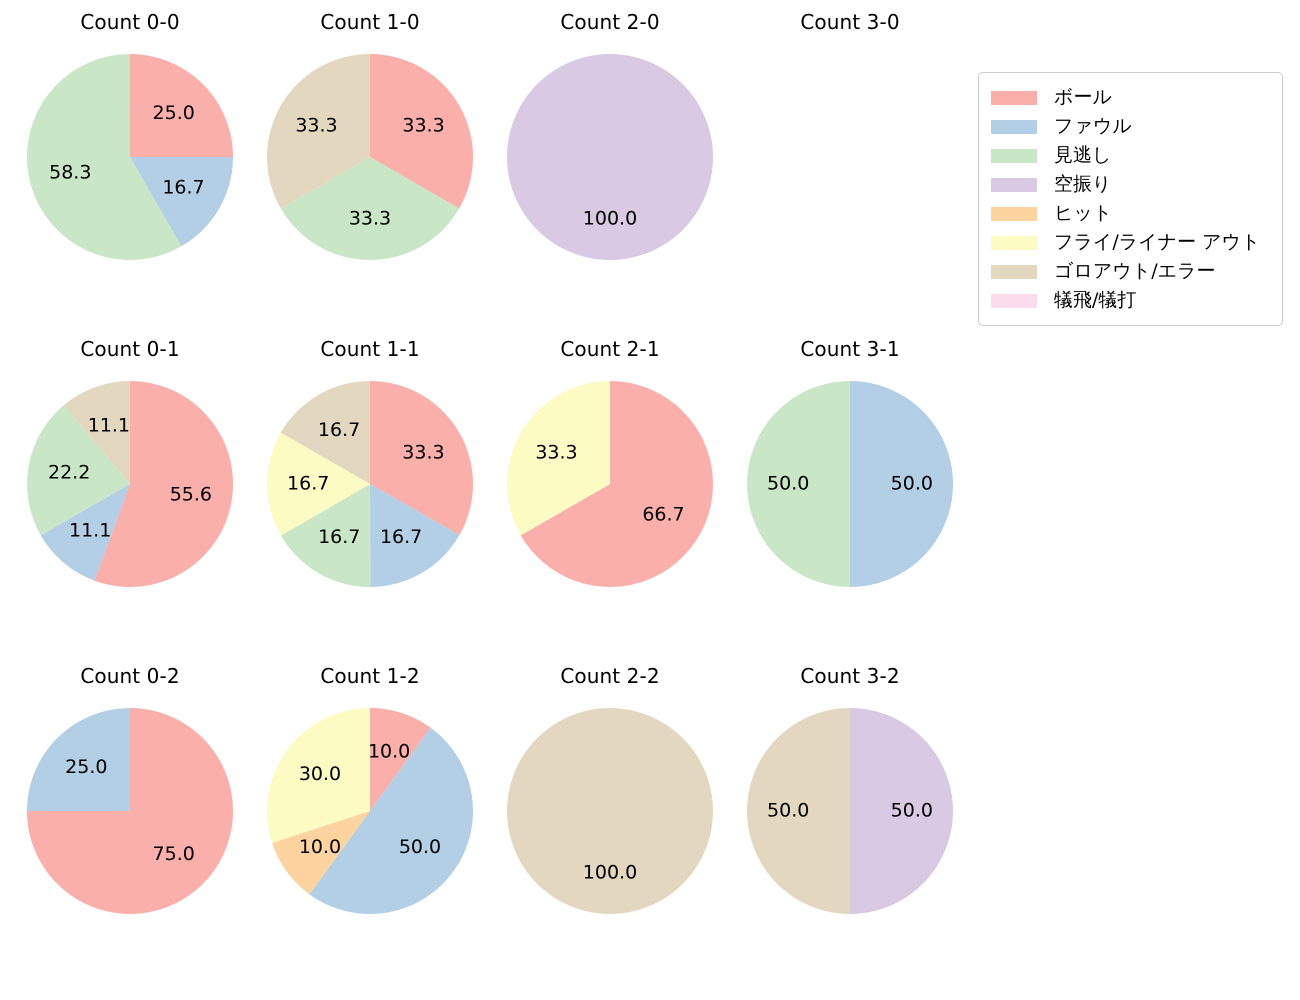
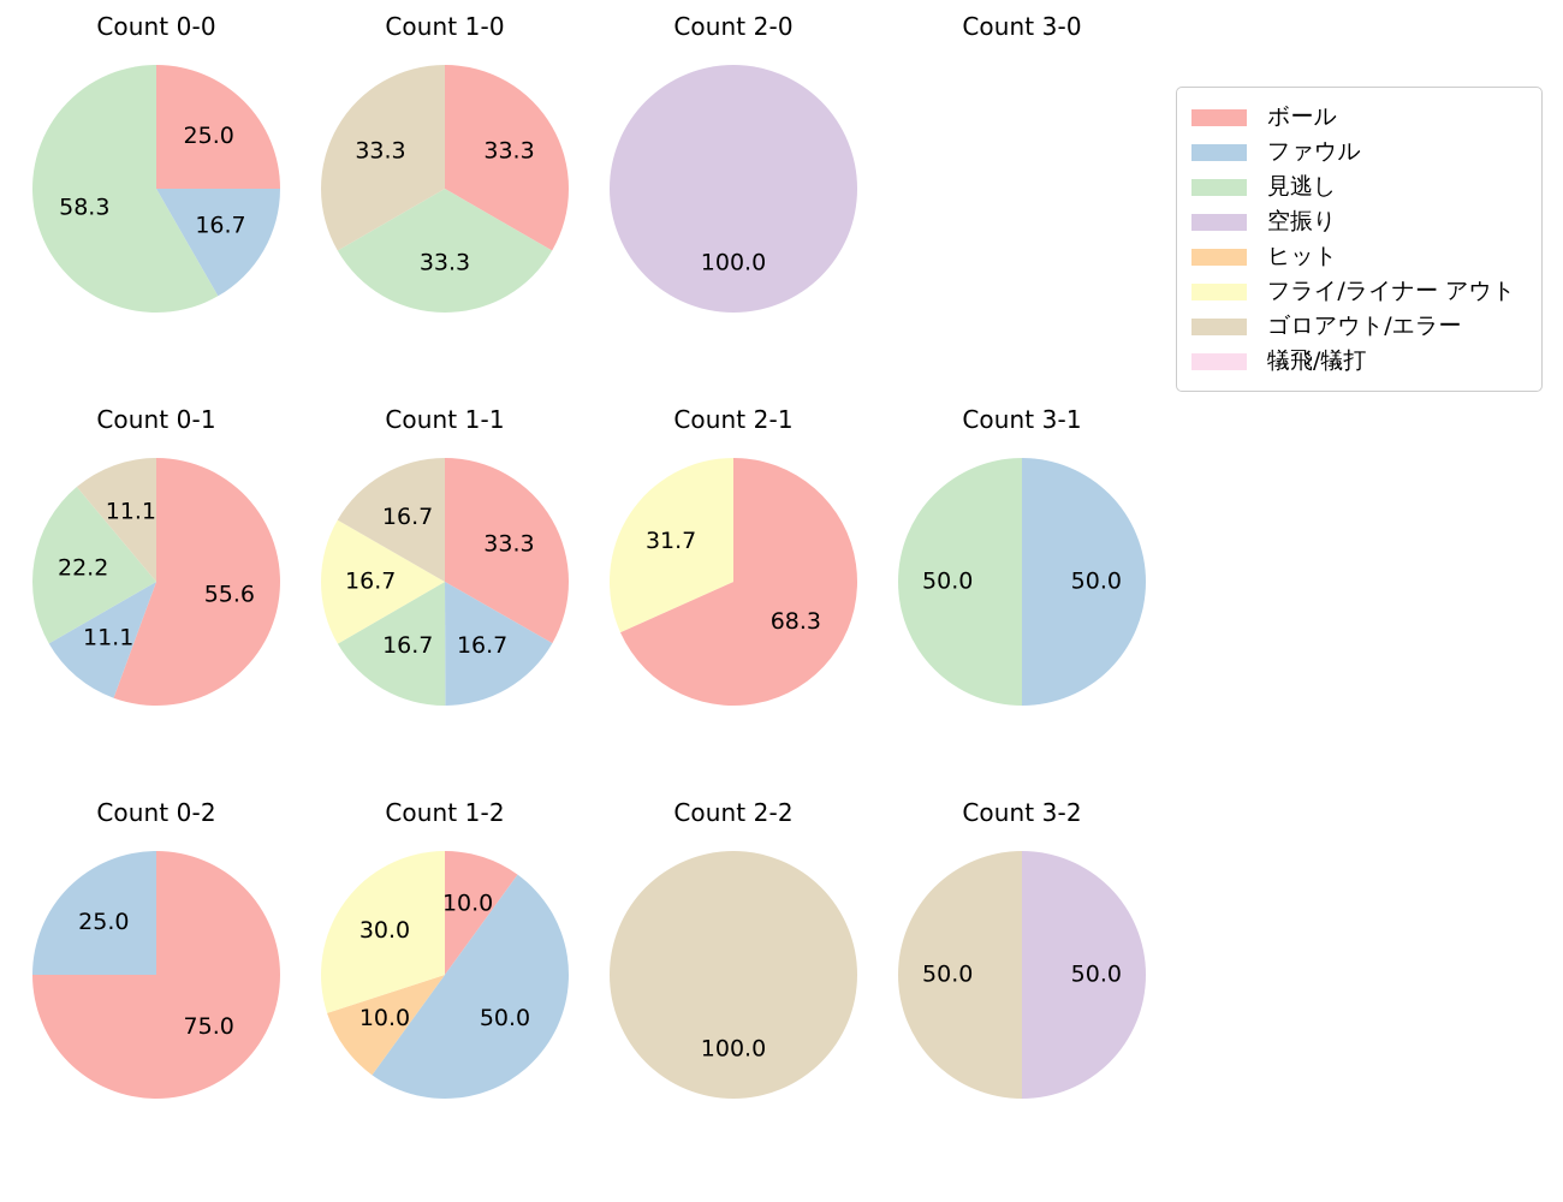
Count 2-1/ボール: 66.7 -> 68.3
Count 2-1/フライ/ライナー アウト: 33.3 -> 31.7
